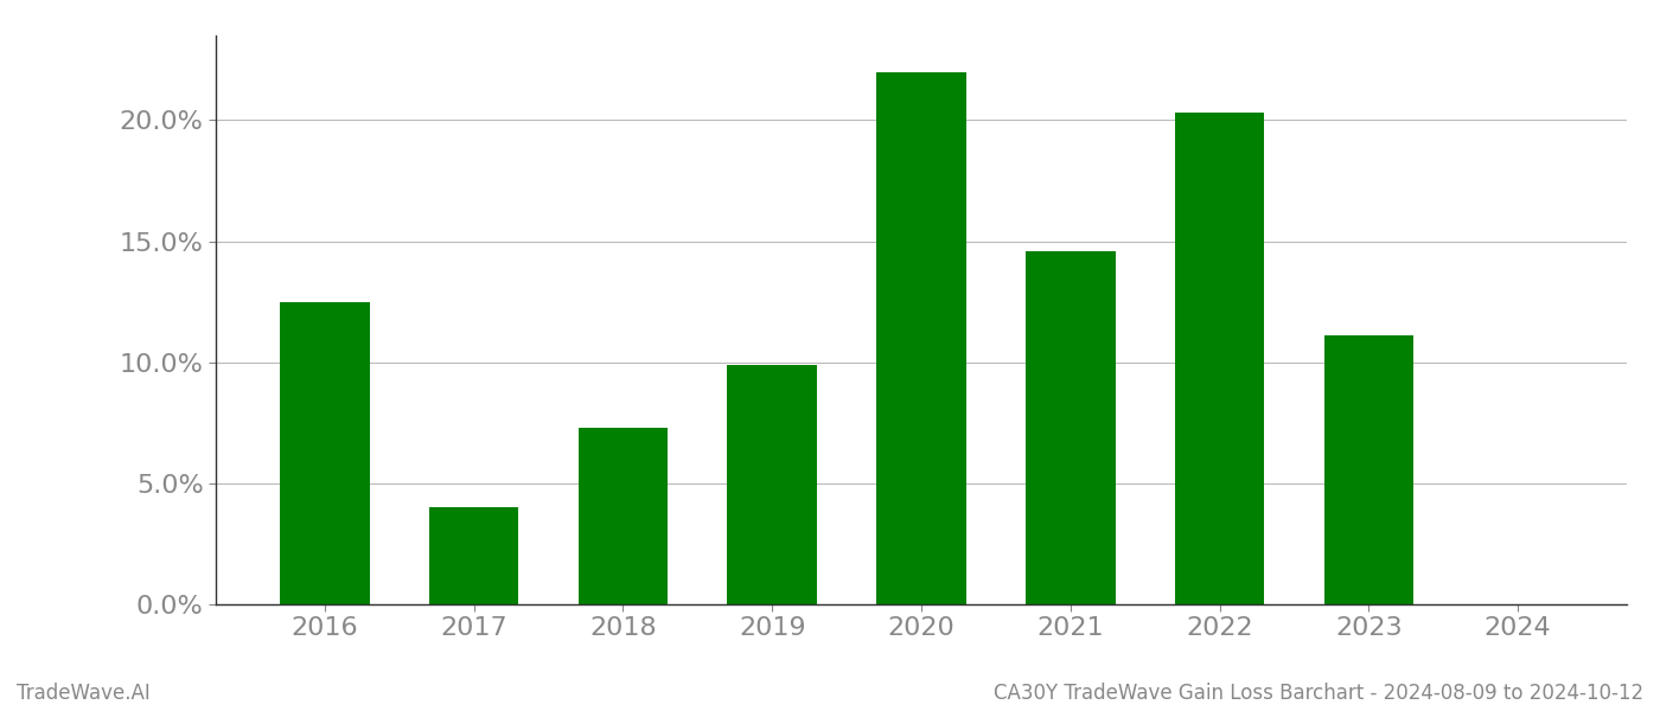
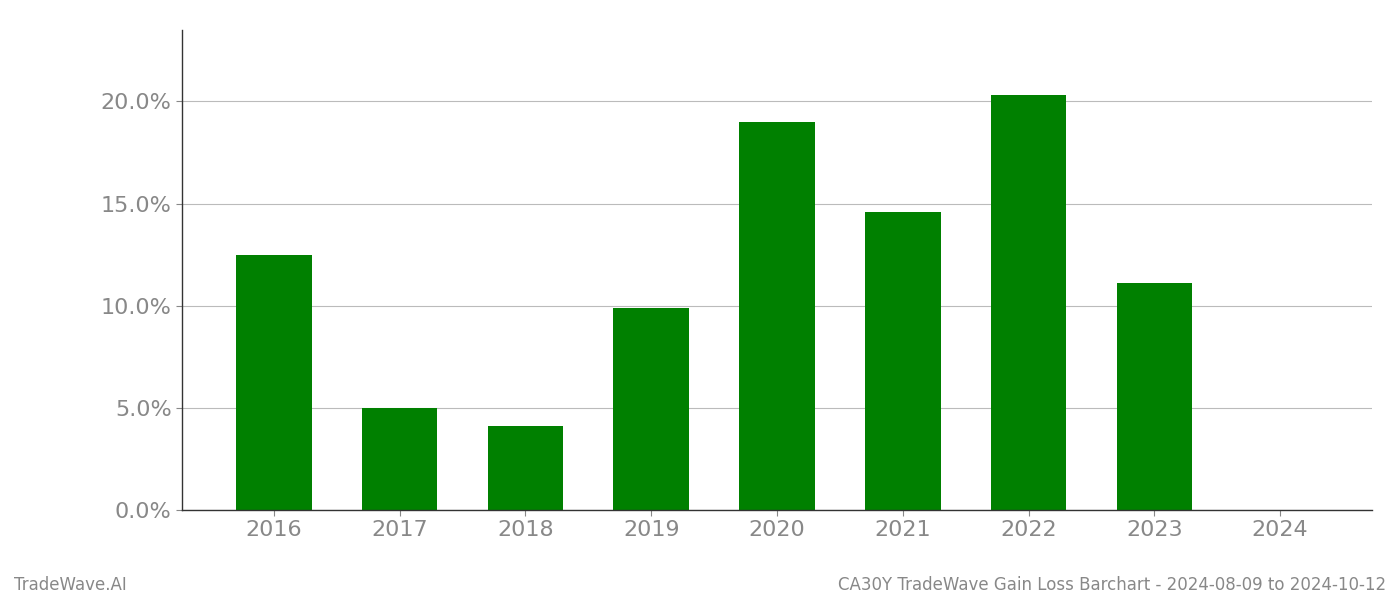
2017: 4.0% -> 5.0%
2018: 7.3% -> 4.1%
2020: 22.0% -> 19.0%
